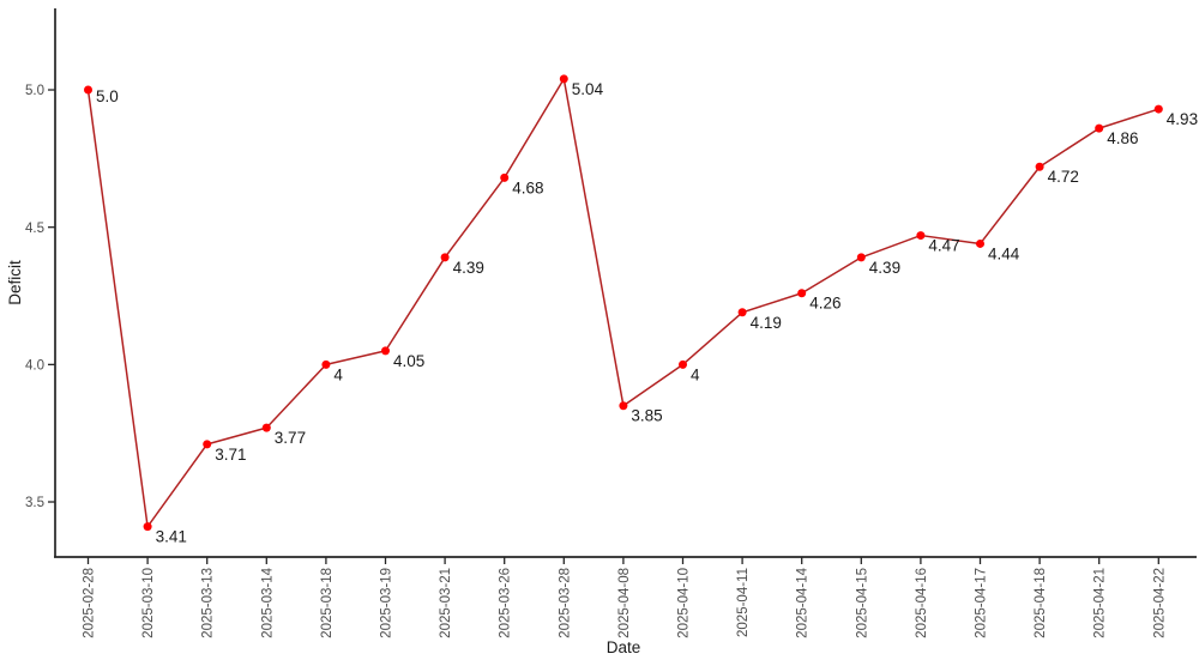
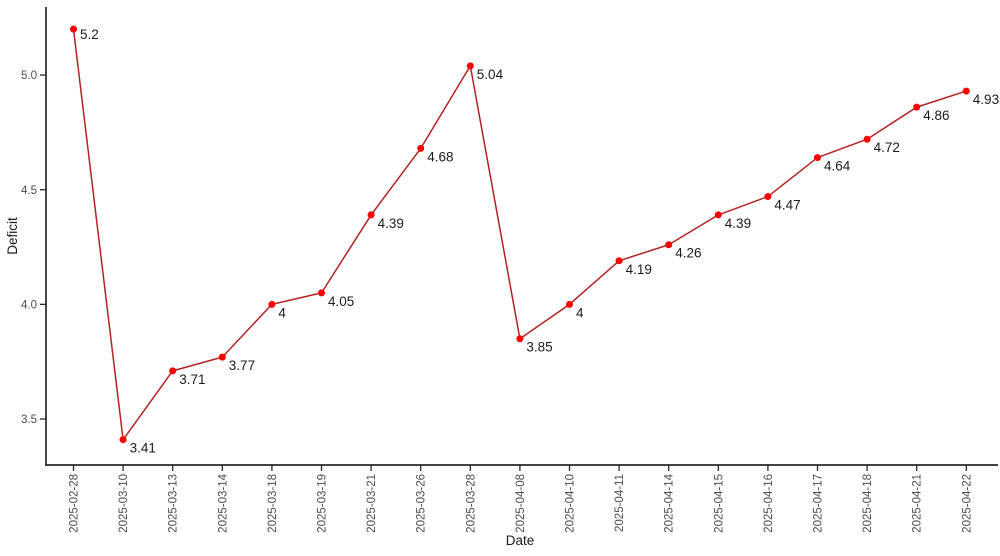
2025-02-28: 5.0 -> 5.2
2025-04-17: 4.44 -> 4.64
